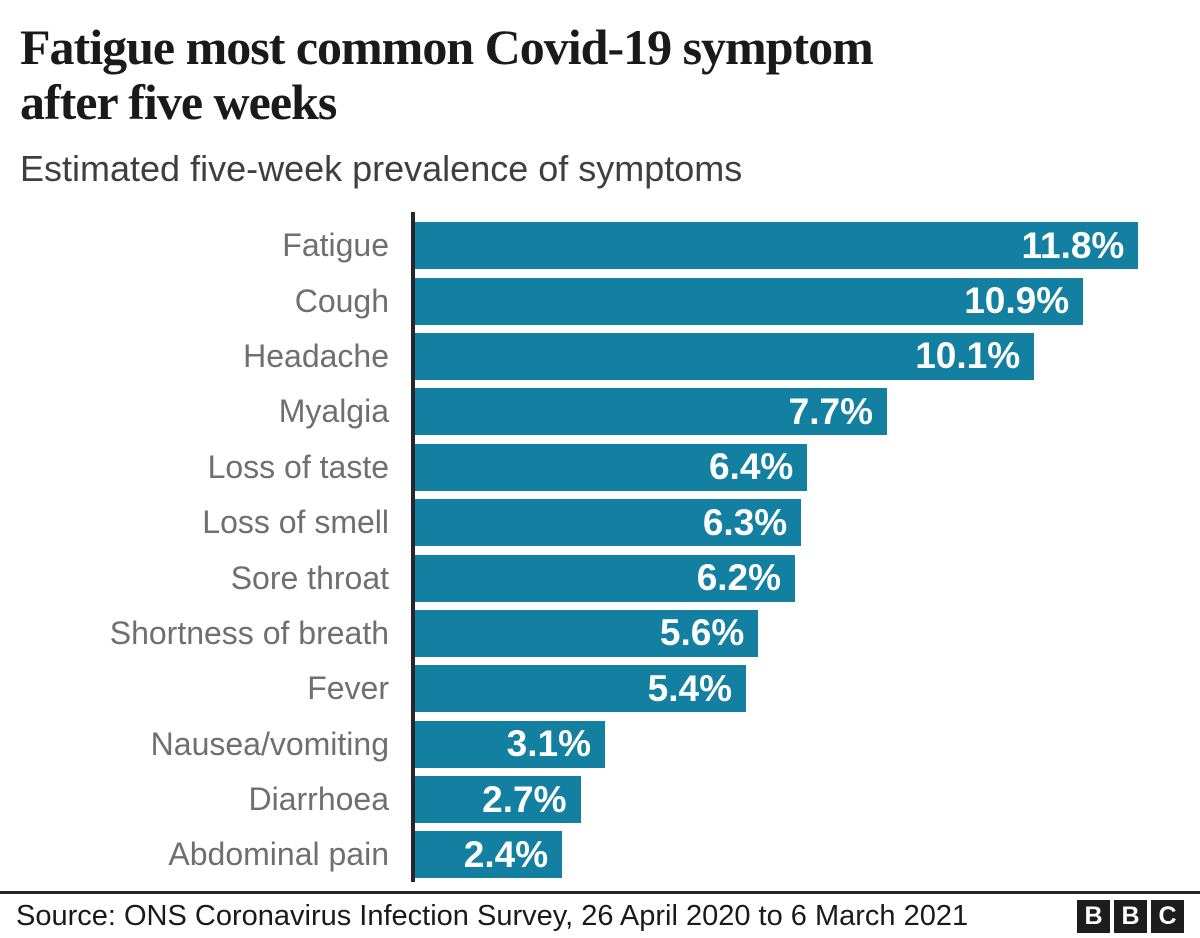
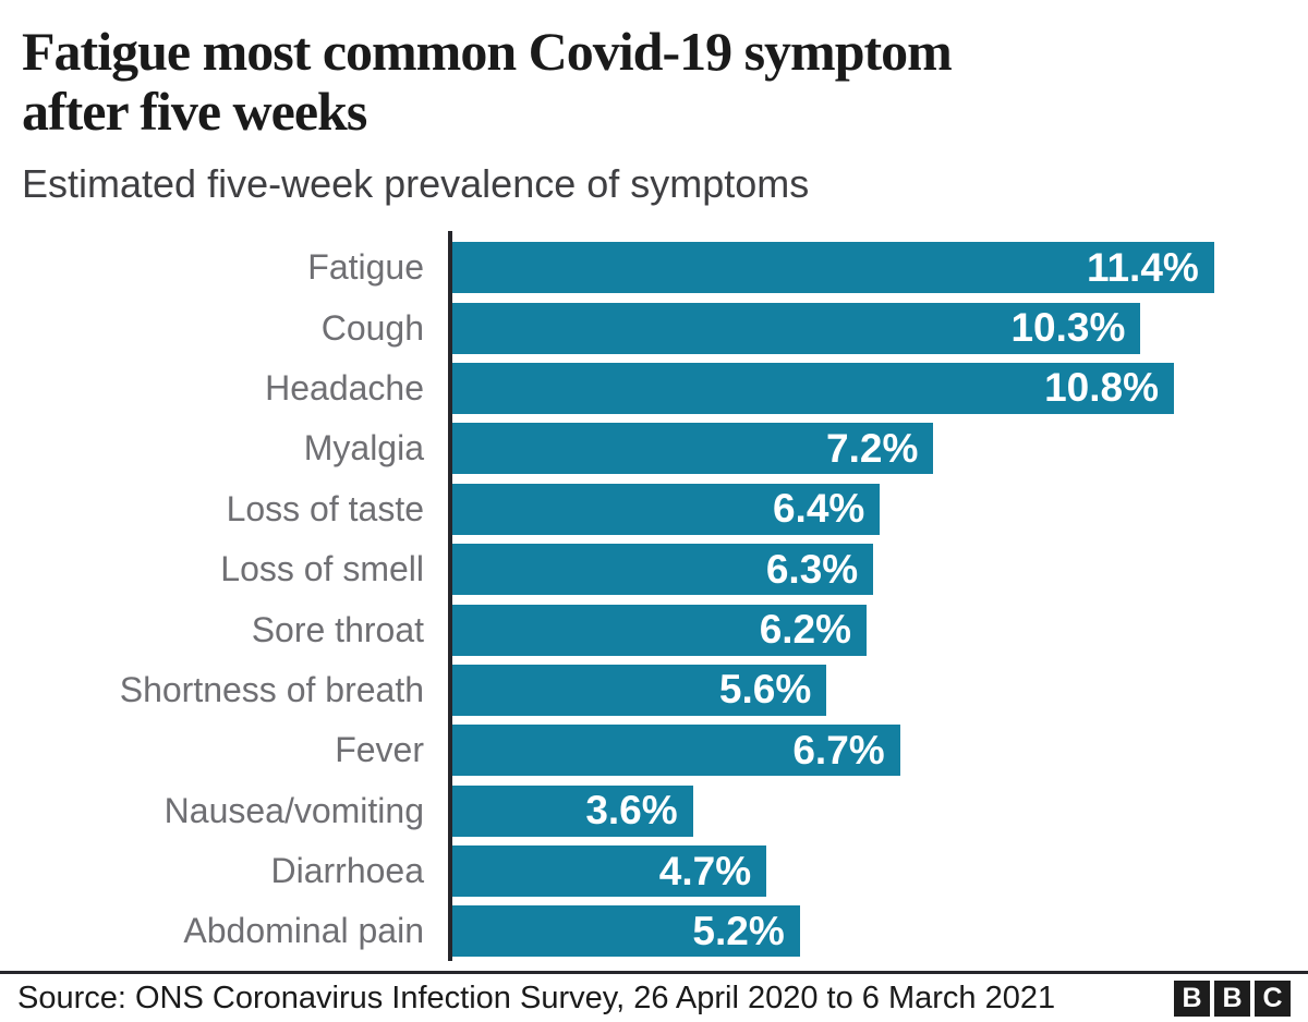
Fatigue: 11.8% -> 11.4%
Cough: 10.9% -> 10.3%
Headache: 10.1% -> 10.8%
Myalgia: 7.7% -> 7.2%
Fever: 5.4% -> 6.7%
Nausea/vomiting: 3.1% -> 3.6%
Diarrhoea: 2.7% -> 4.7%
Abdominal pain: 2.4% -> 5.2%
